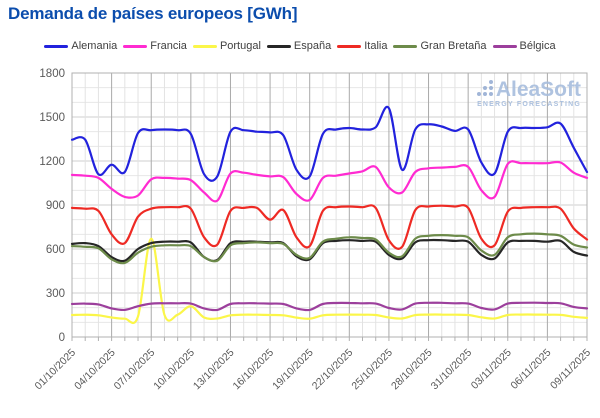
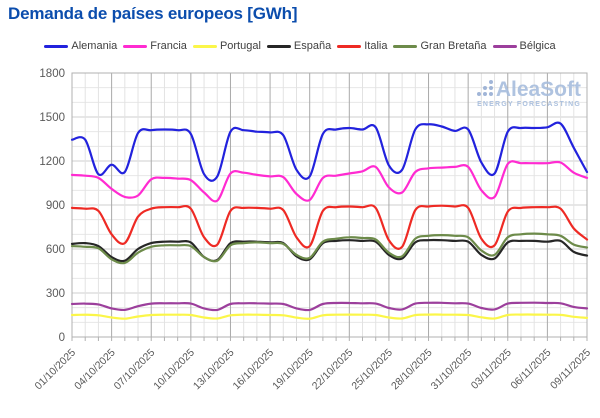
Portugal/07/10/2025: 670 -> 150
Portugal/10/10/2025: 210 -> 150
Italia/16/10/2025: 800 -> 880
Alemania/25/10/2025: 1560 -> 1170
